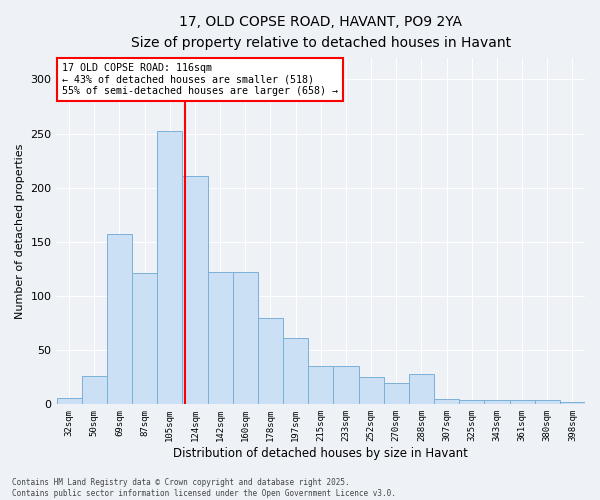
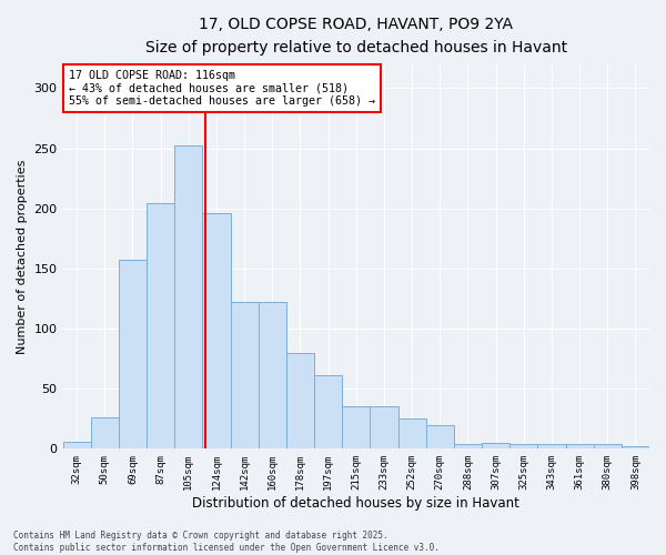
87sqm: 121 -> 204
124sqm: 211 -> 196
288sqm: 28 -> 4
